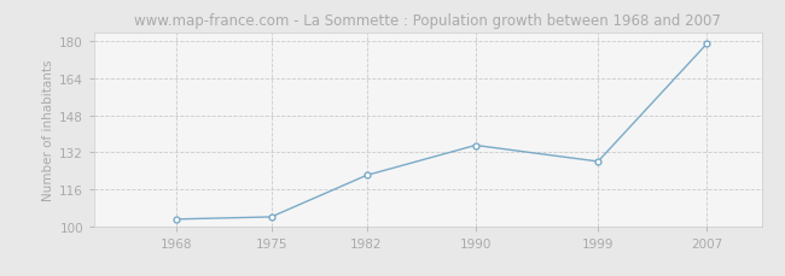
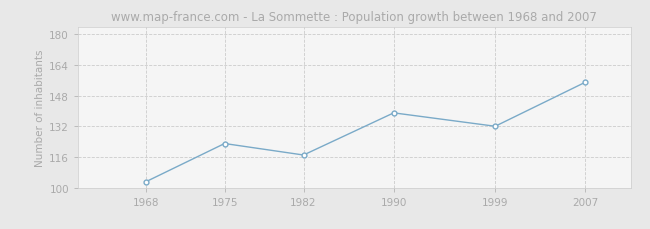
1975: 104 -> 123
1982: 122 -> 117
1990: 135 -> 139
1999: 128 -> 132
2007: 179 -> 155
